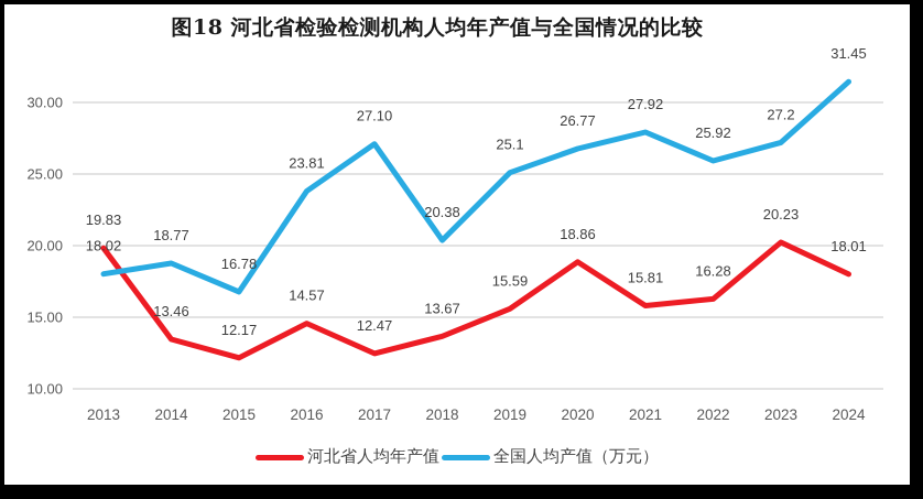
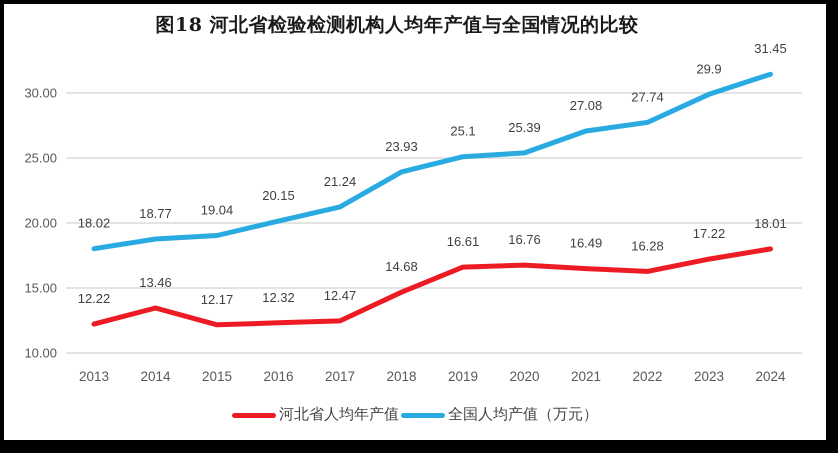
河北省人均年产值/2013: 19.83 -> 12.22
全国人均产值（万元）/2015: 16.78 -> 19.04
河北省人均年产值/2016: 14.57 -> 12.32
全国人均产值（万元）/2016: 23.81 -> 20.15
全国人均产值（万元）/2017: 27.10 -> 21.24
河北省人均年产值/2018: 13.67 -> 14.68
全国人均产值（万元）/2018: 20.38 -> 23.93
河北省人均年产值/2019: 15.59 -> 16.61
河北省人均年产值/2020: 18.86 -> 16.76
全国人均产值（万元）/2020: 26.77 -> 25.39
河北省人均年产值/2021: 15.81 -> 16.49
全国人均产值（万元）/2021: 27.92 -> 27.08
全国人均产值（万元）/2022: 25.92 -> 27.74
河北省人均年产值/2023: 20.23 -> 17.22
全国人均产值（万元）/2023: 27.2 -> 29.9
